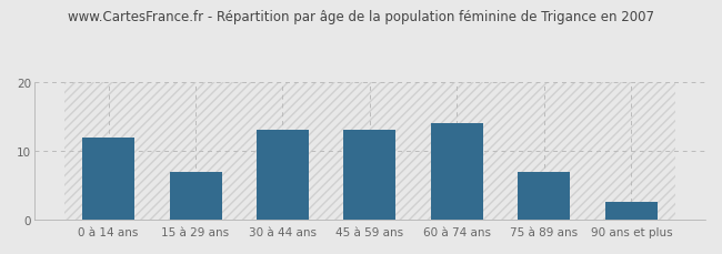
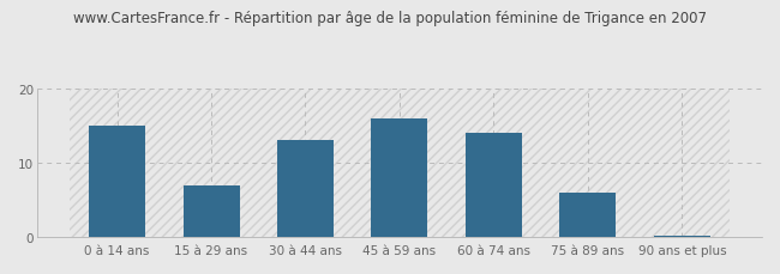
0 à 14 ans: 12.0 -> 15.0
45 à 59 ans: 13.0 -> 16.0
75 à 89 ans: 7.0 -> 6.0
90 ans et plus: 2.6 -> 0.3
